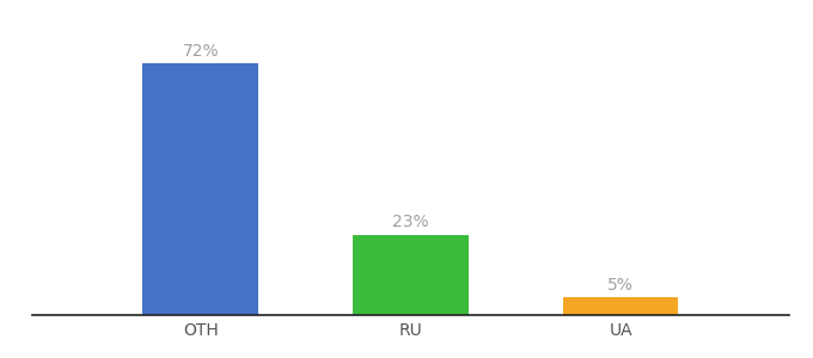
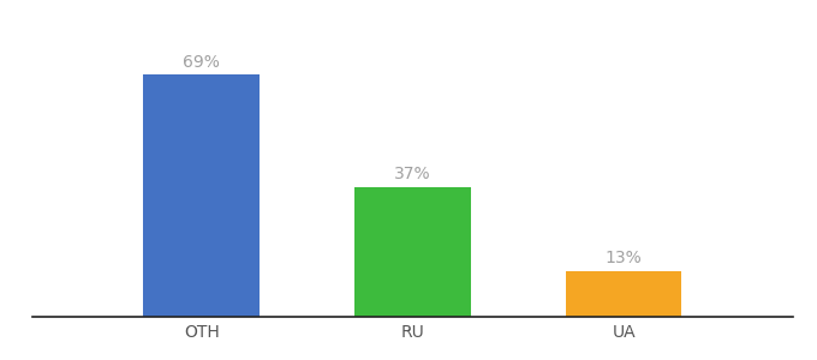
OTH: 72% -> 69%
RU: 23% -> 37%
UA: 5% -> 13%
